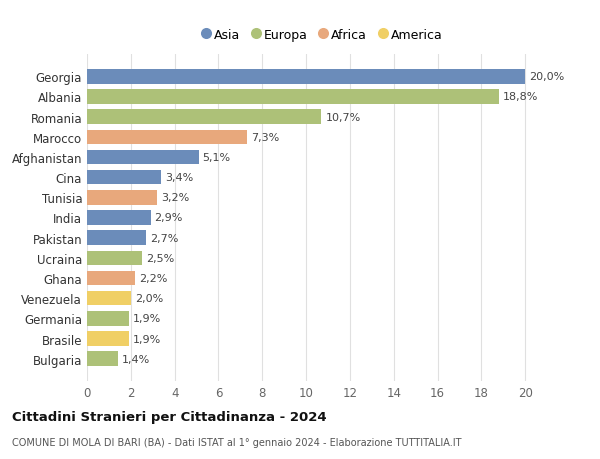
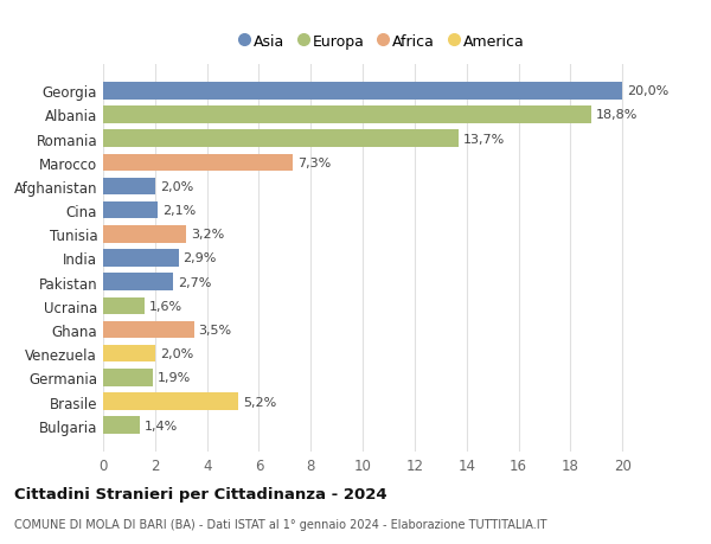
Romania: 10,7% -> 13,7%
Afghanistan: 5,1% -> 2,0%
Cina: 3,4% -> 2,1%
Ucraina: 2,5% -> 1,6%
Ghana: 2,2% -> 3,5%
Brasile: 1,9% -> 5,2%
